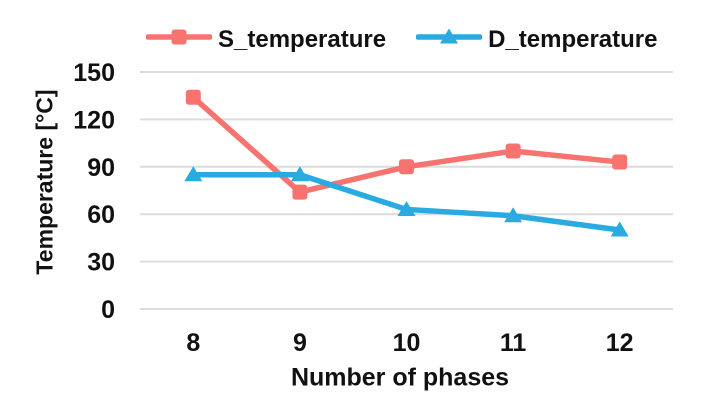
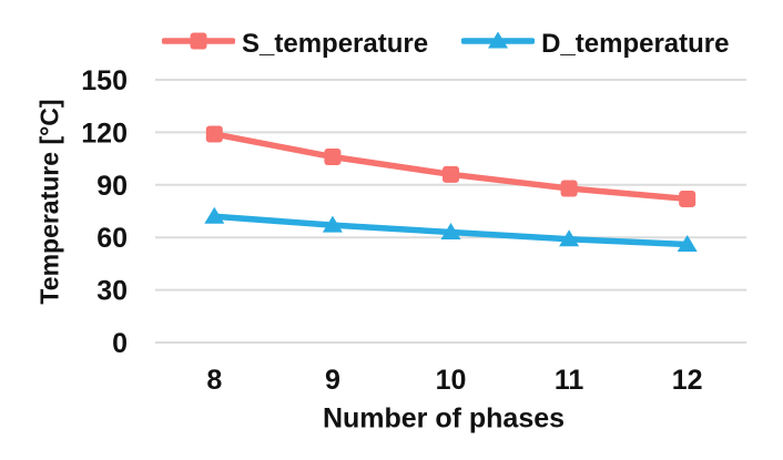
S_temperature/8: 134 -> 119
D_temperature/8: 85 -> 72
S_temperature/9: 74 -> 106
D_temperature/9: 85 -> 67
S_temperature/10: 90 -> 96
S_temperature/11: 100 -> 88
S_temperature/12: 93 -> 82
D_temperature/12: 50 -> 56
